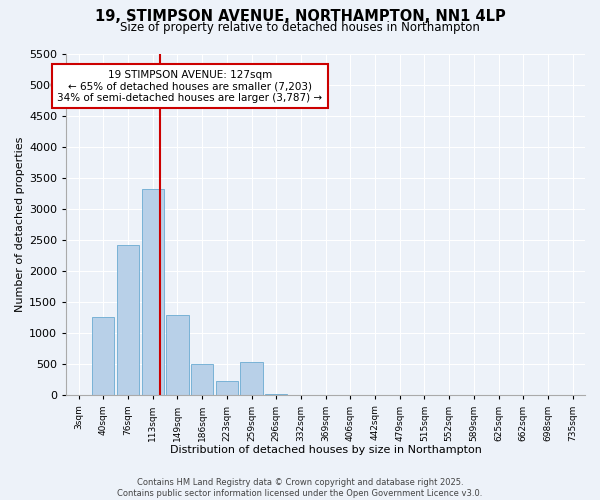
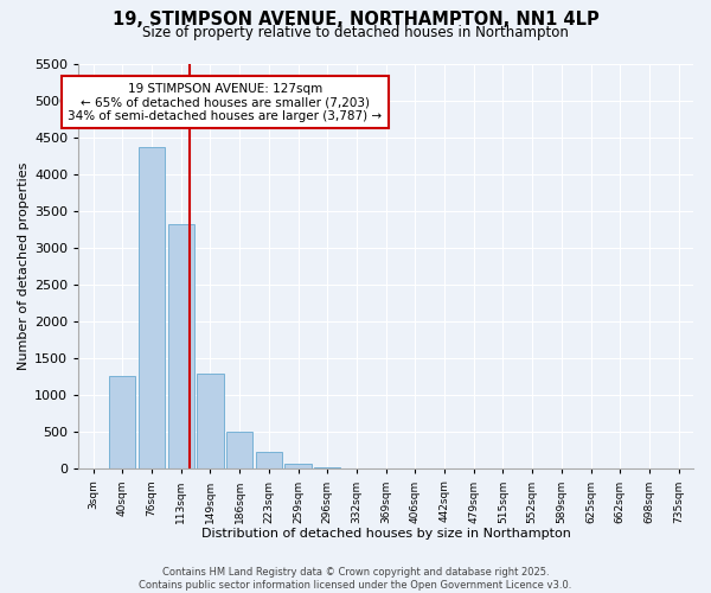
76sqm: 2420 -> 4380
259sqm: 540 -> 80
